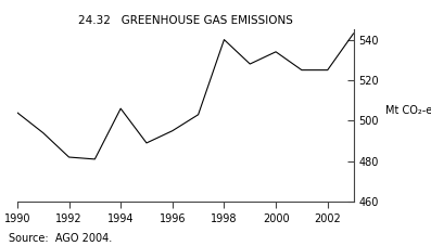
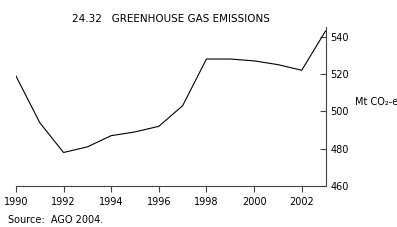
1990: 504 -> 519
1992: 482 -> 478
1994: 506 -> 487
1996: 495 -> 492
1998: 540 -> 528
2000: 534 -> 527
2002: 525 -> 522
